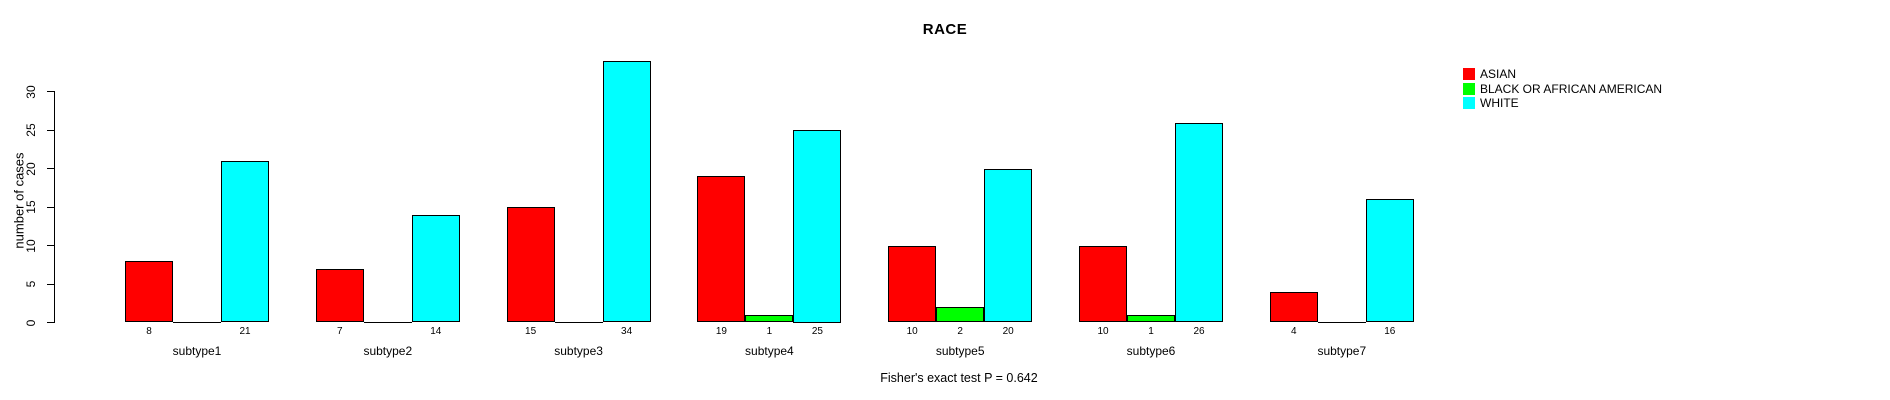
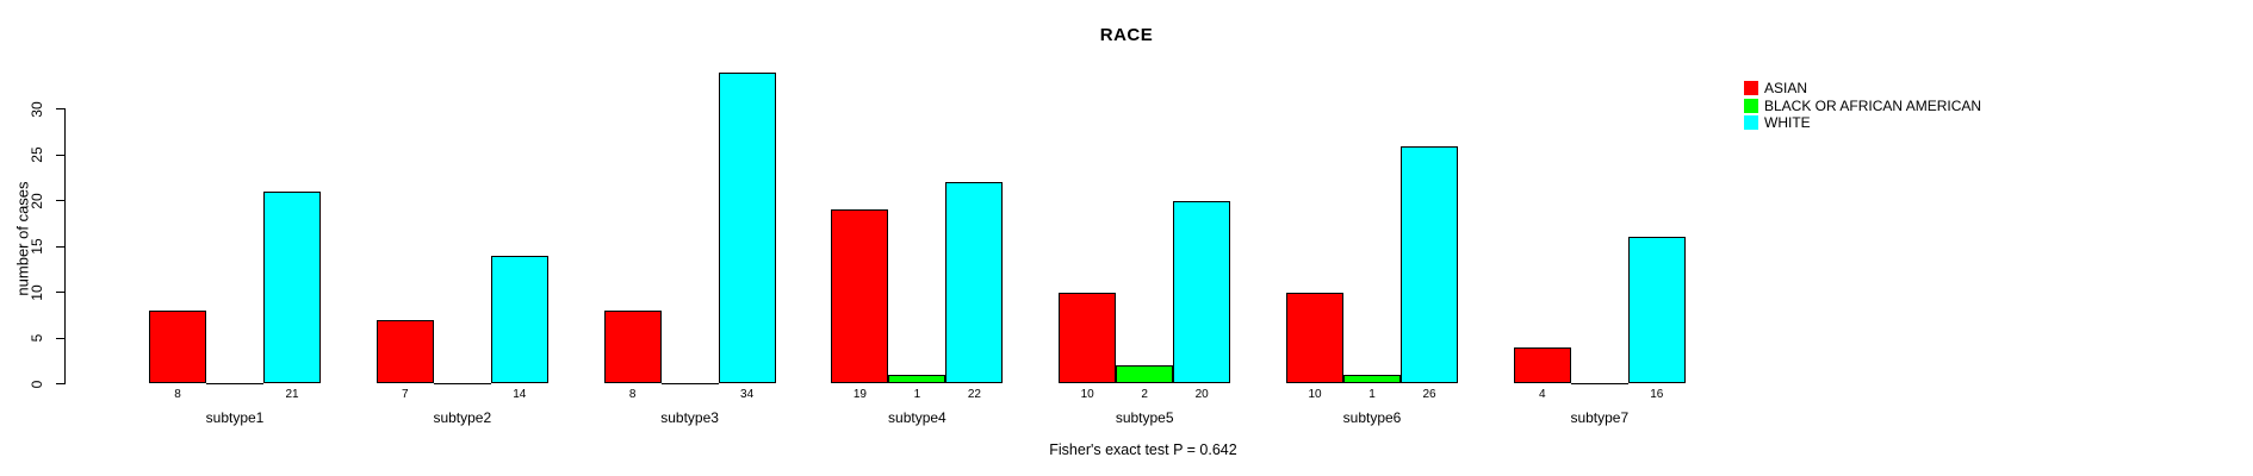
ASIAN/subtype3: 15 -> 8
WHITE/subtype4: 25 -> 22
